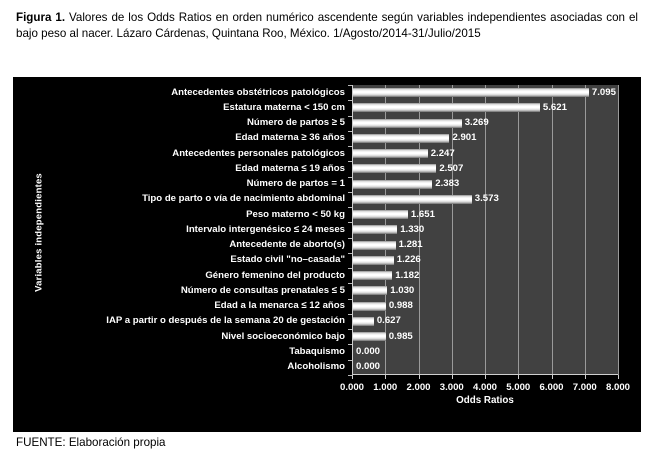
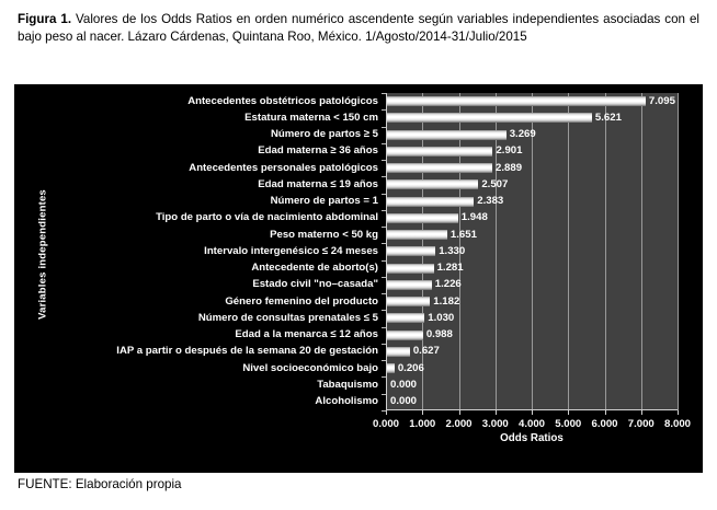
Antecedentes personales patológicos: 2.247 -> 2.889
Tipo de parto o vía de nacimiento abdominal: 3.573 -> 1.948
Nivel socioeconómico bajo: 0.985 -> 0.206
